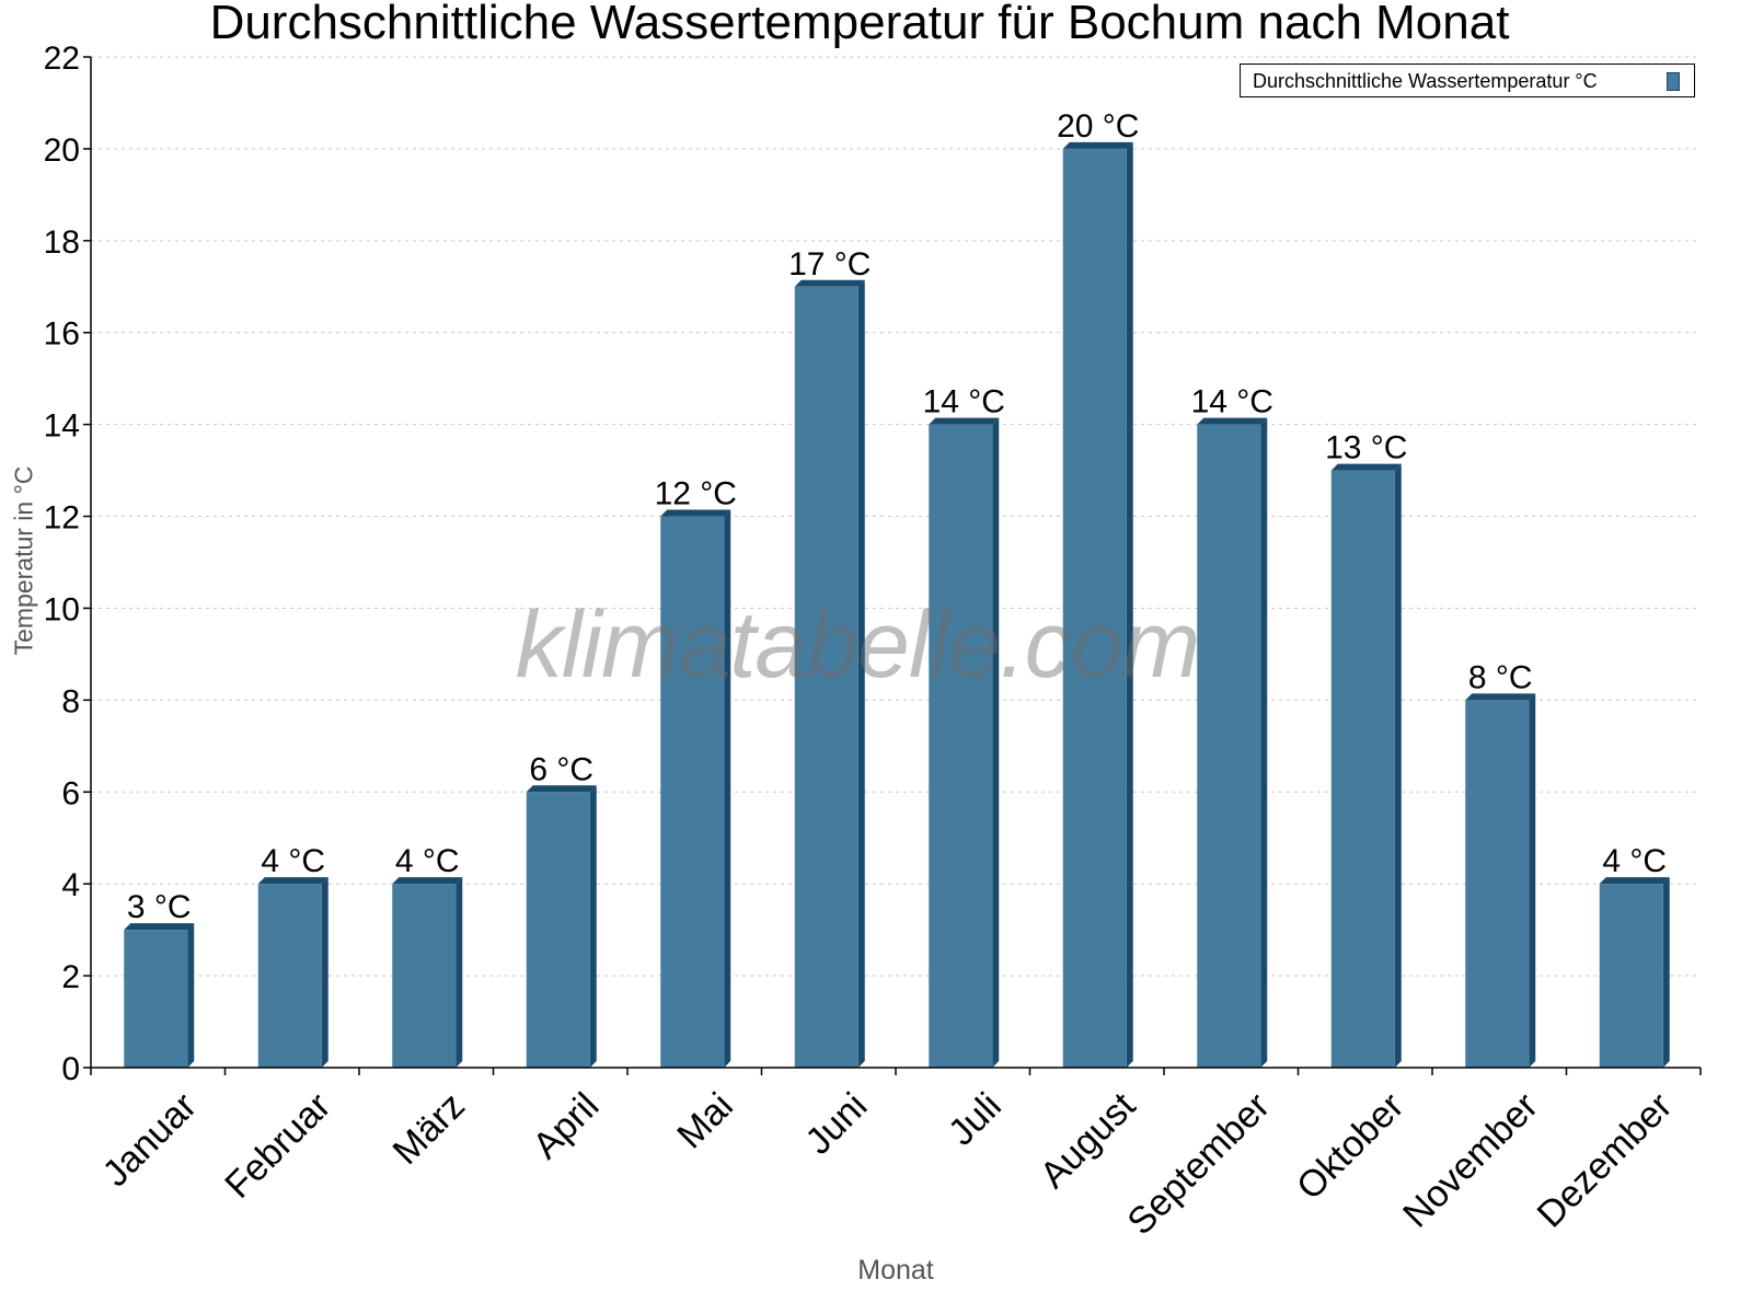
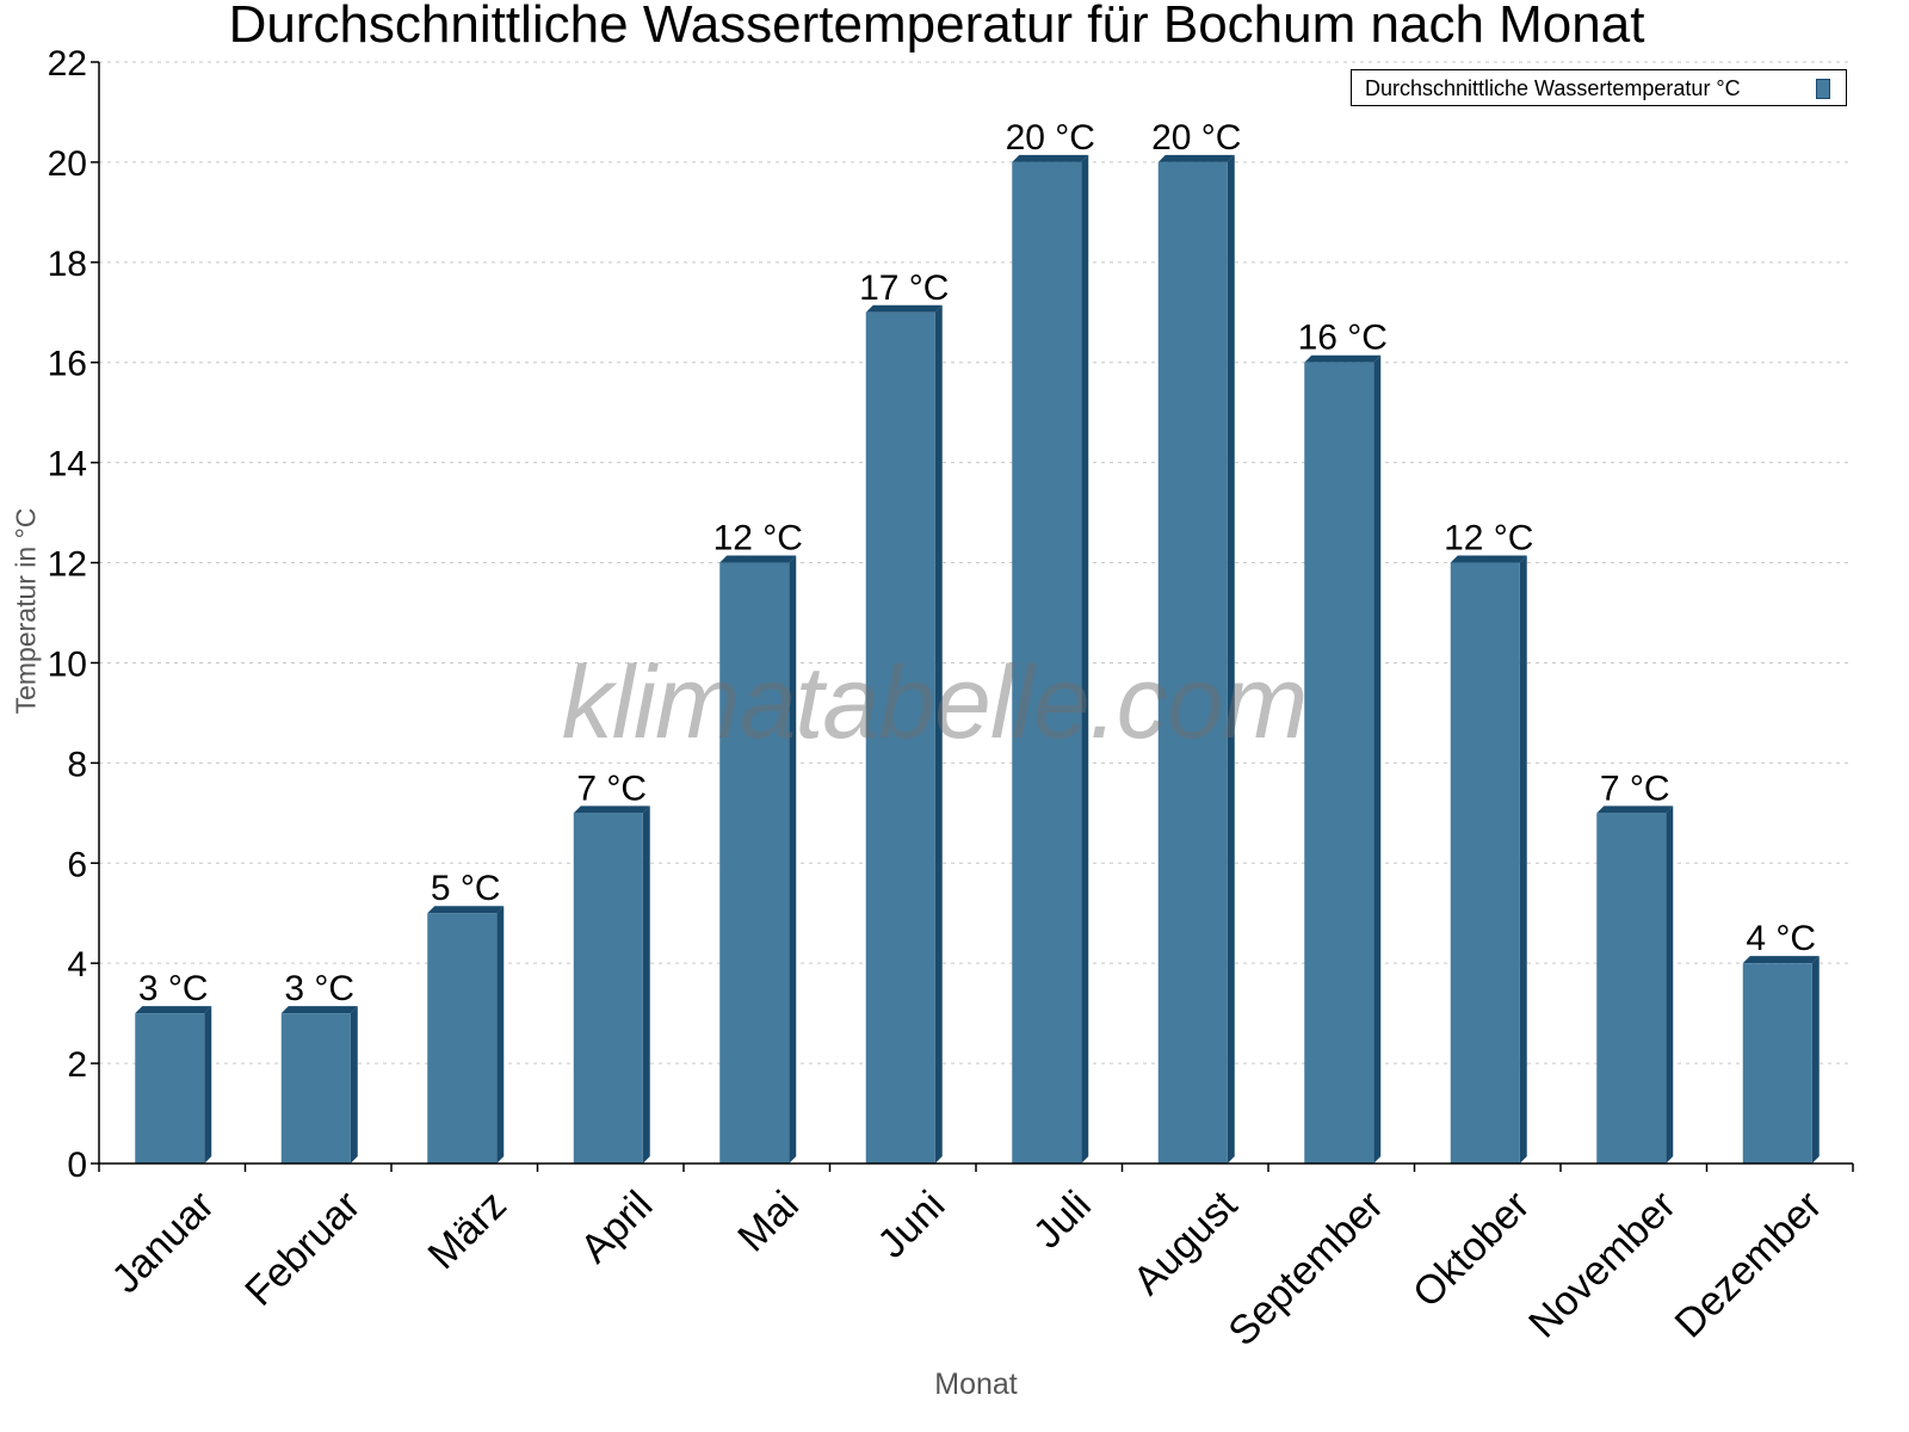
Februar: 4 -> 3
März: 4 -> 5
April: 6 -> 7
Juli: 14 -> 20
September: 14 -> 16
Oktober: 13 -> 12
November: 8 -> 7
